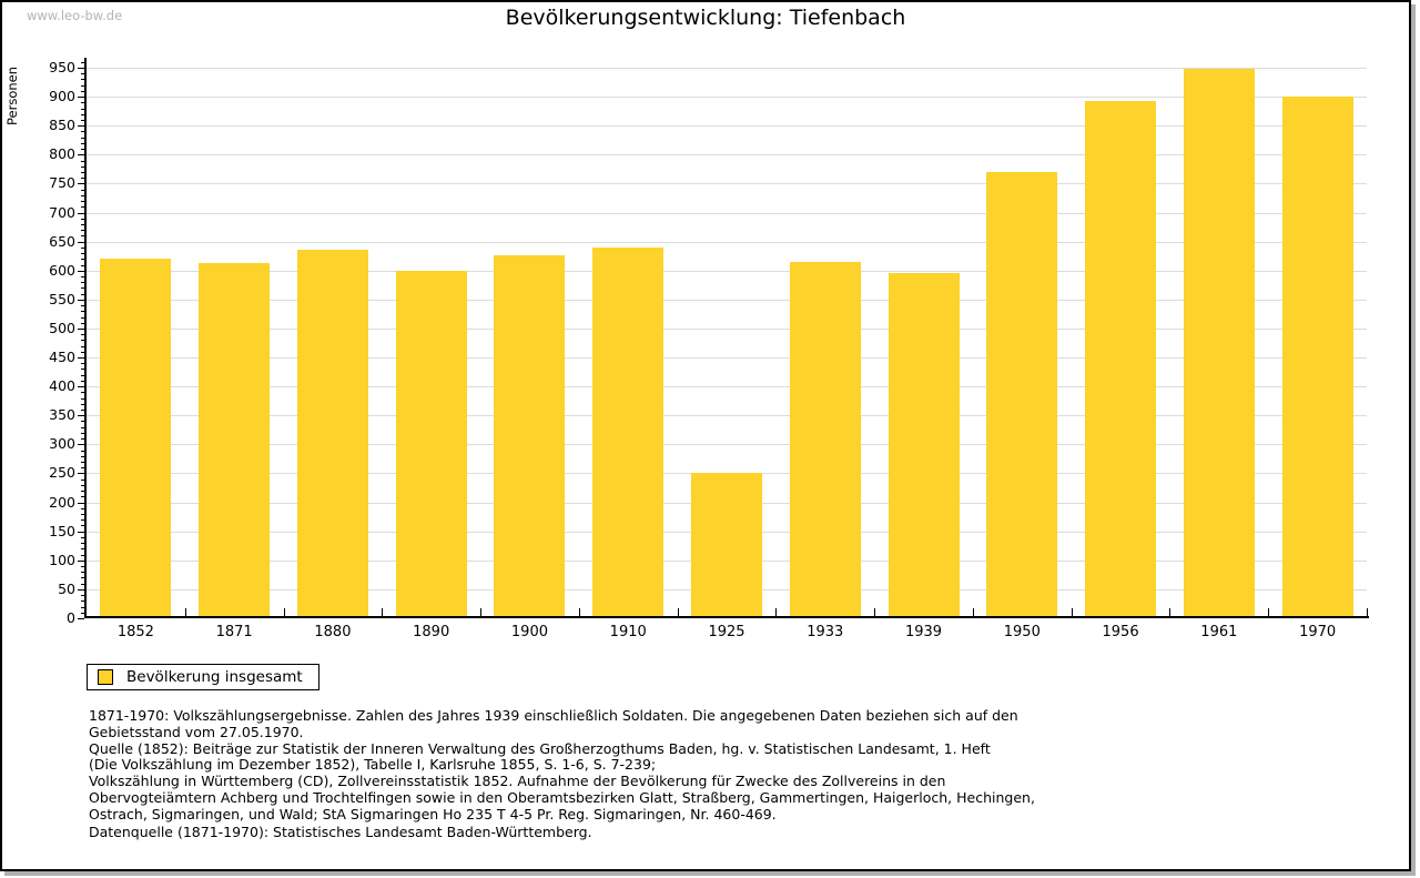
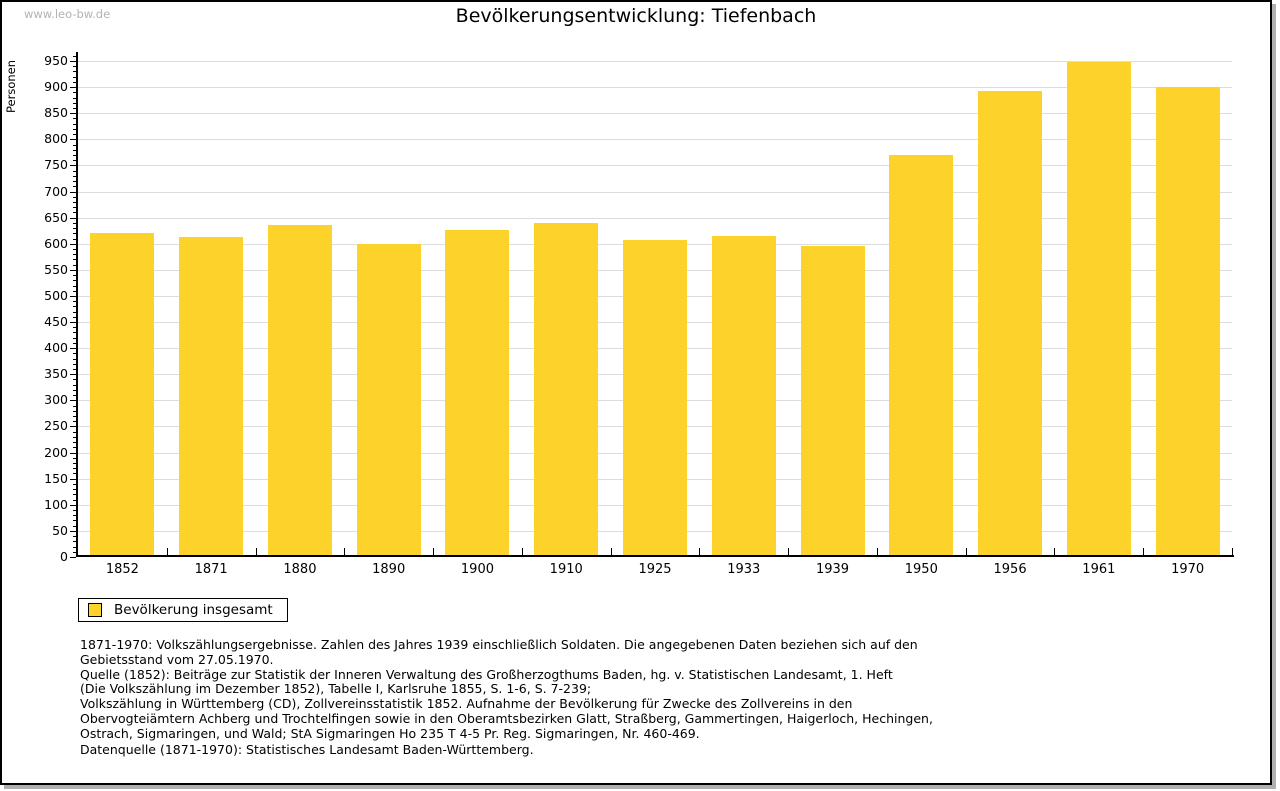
1925: 250 -> 610
